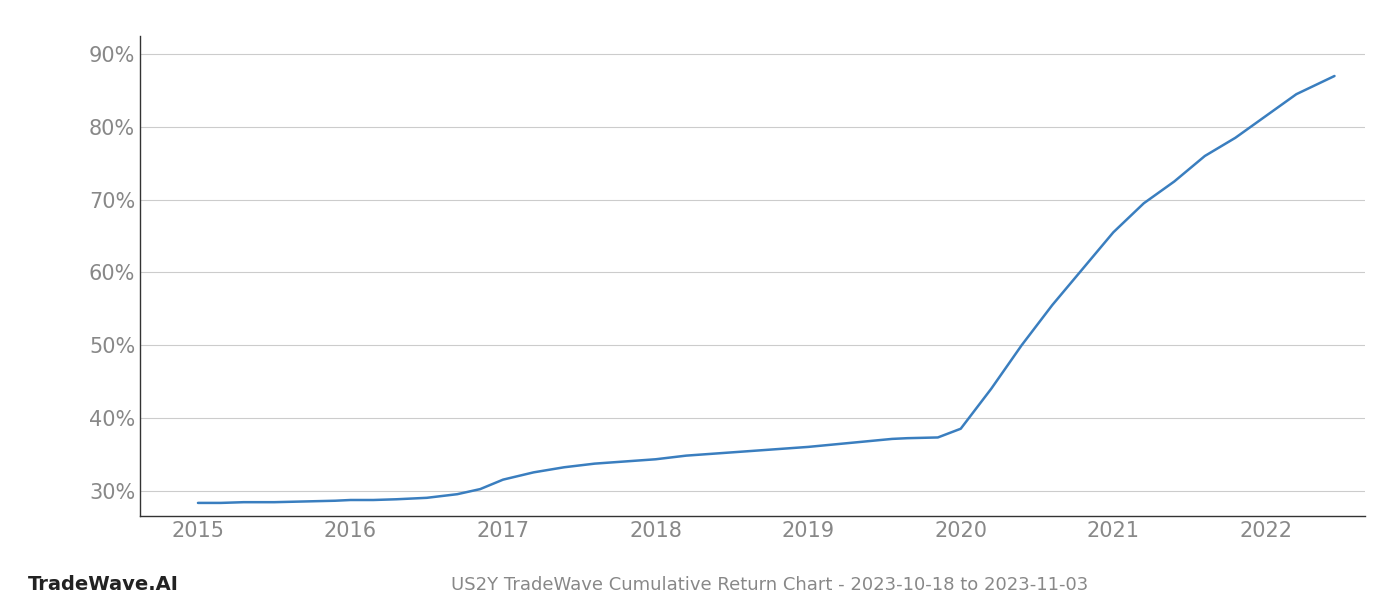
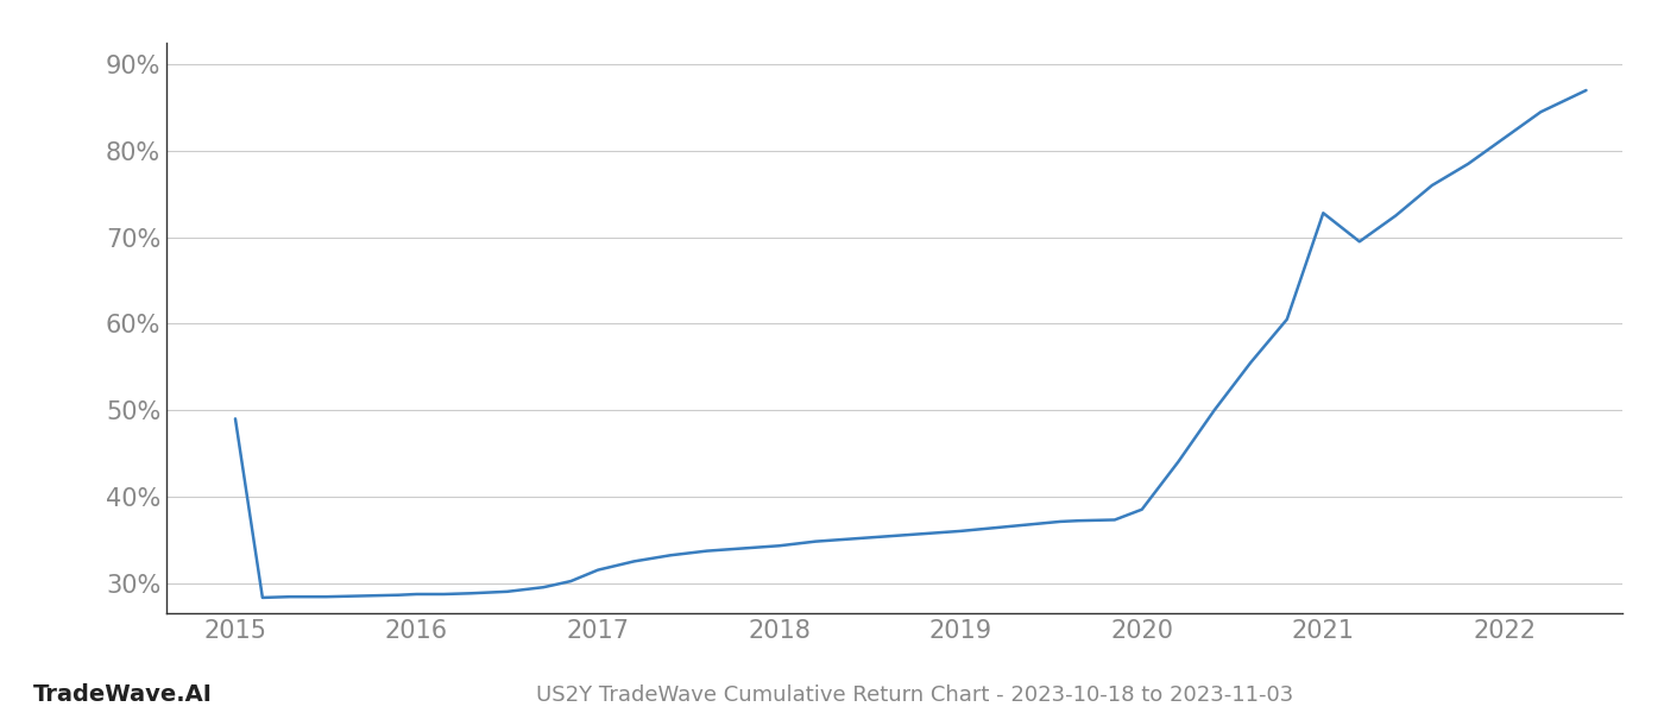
2015: 28.3% -> 49.0%
2021: 65.5% -> 72.8%
